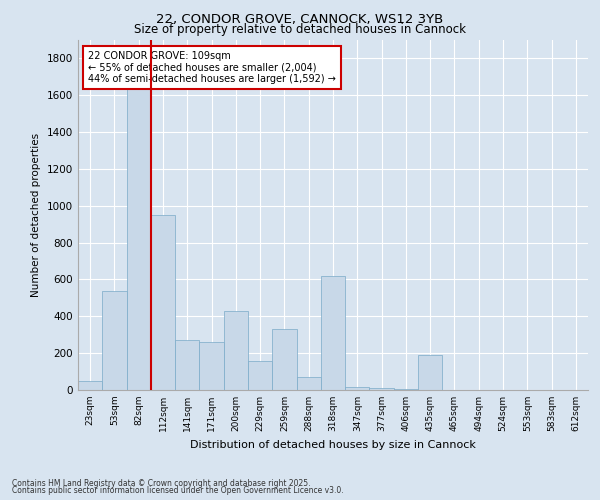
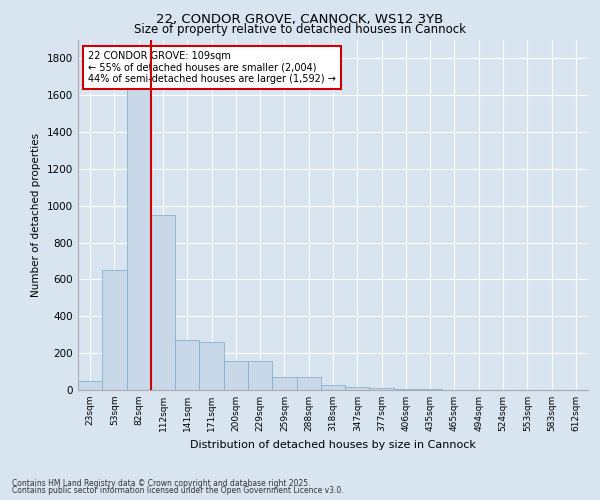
53sqm: 540 -> 650
200sqm: 430 -> 160
259sqm: 330 -> 70
318sqm: 620 -> 20
435sqm: 190 -> 0
